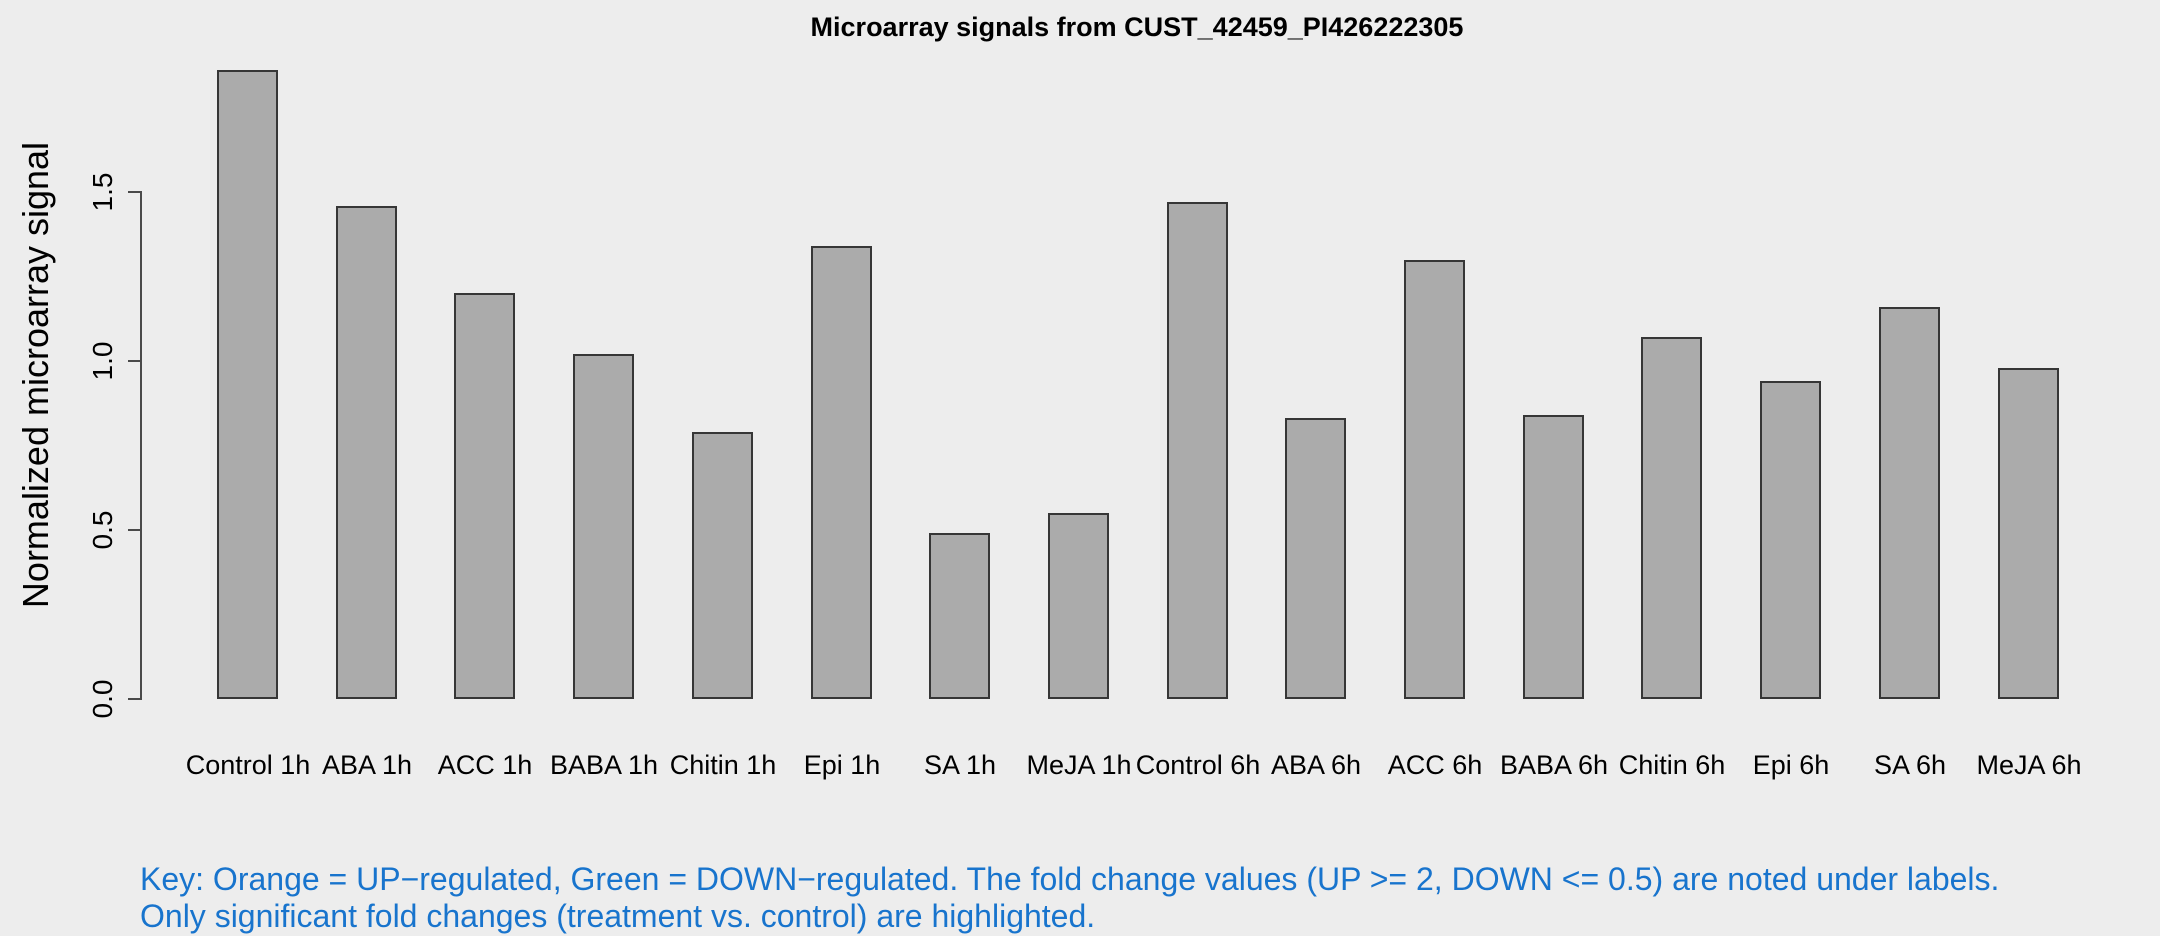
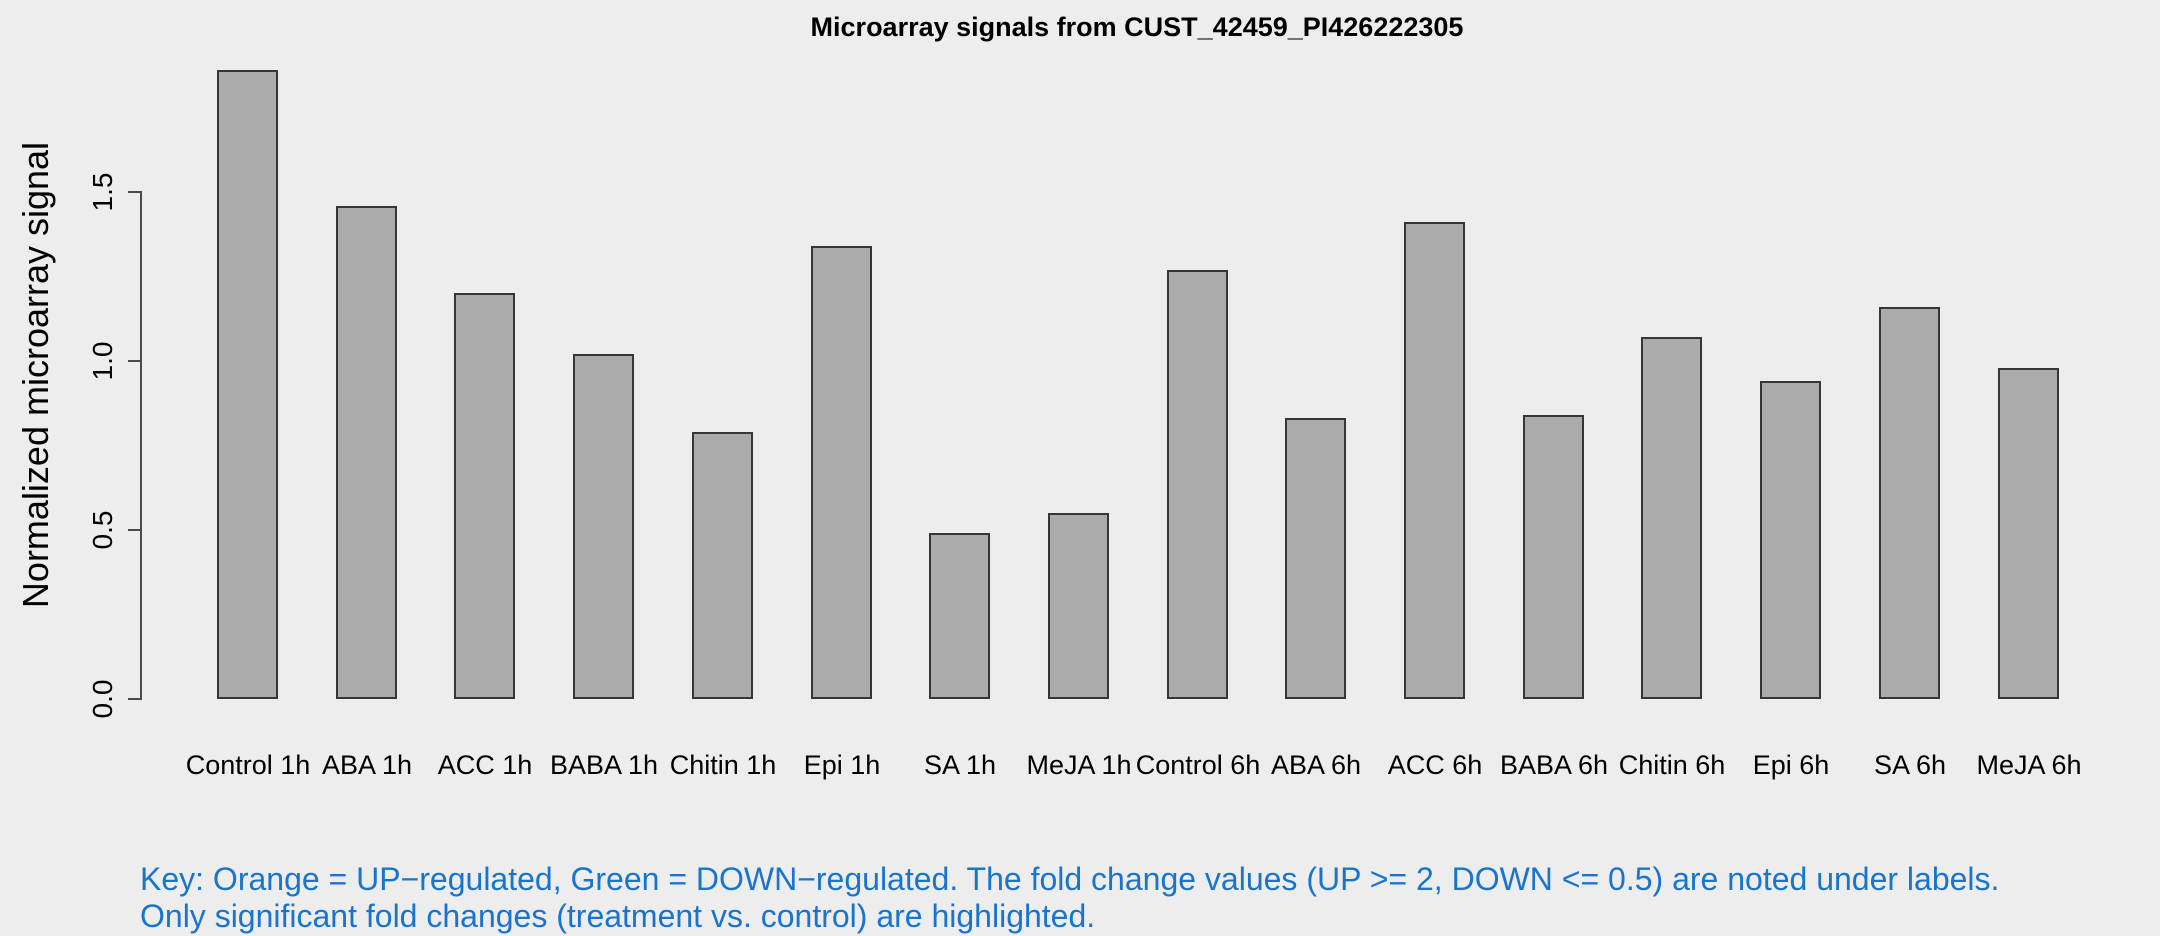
Control 6h: 1.47 -> 1.27
ACC 6h: 1.30 -> 1.41
